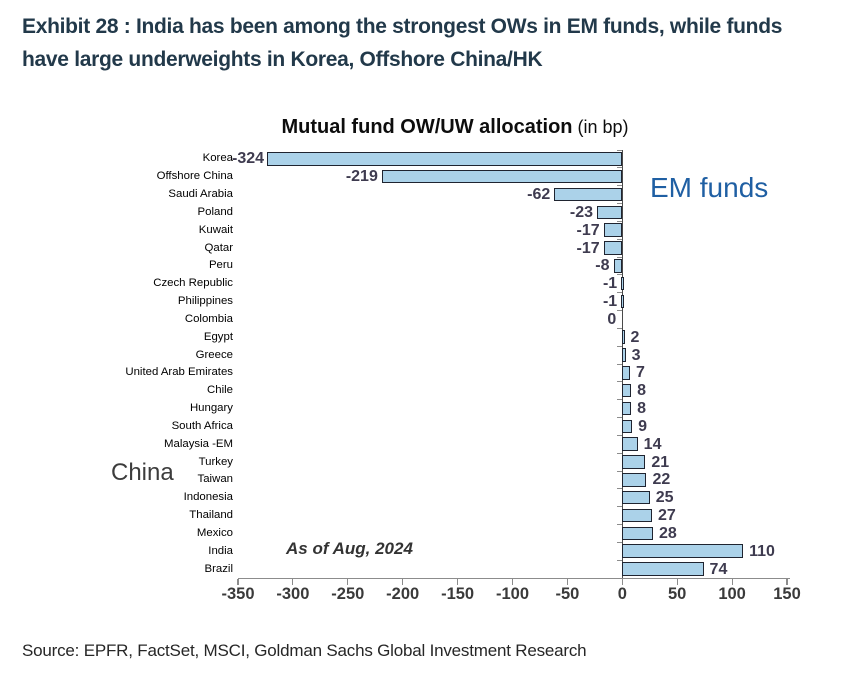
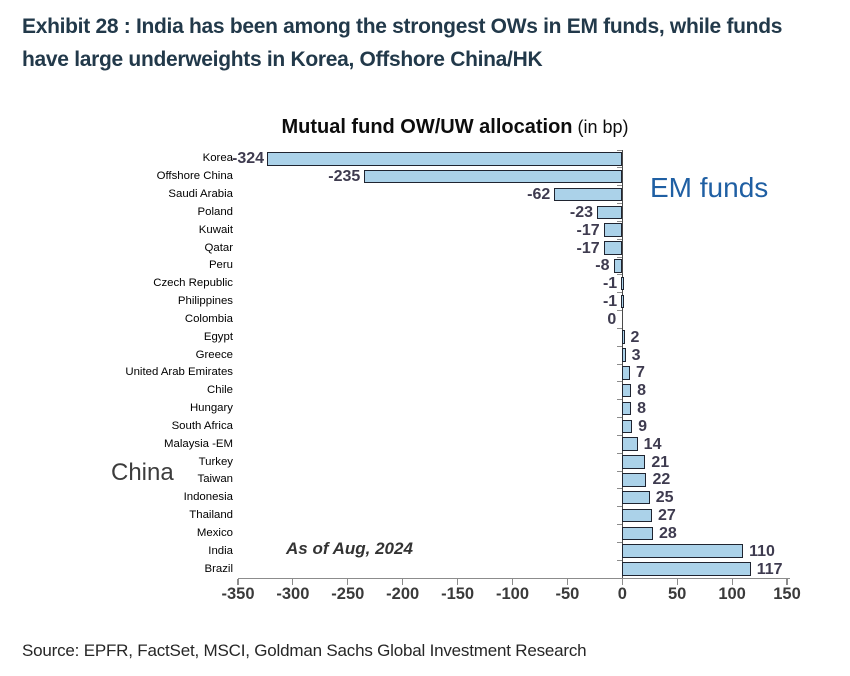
Offshore China: -219 -> -235
Brazil: 74 -> 117
